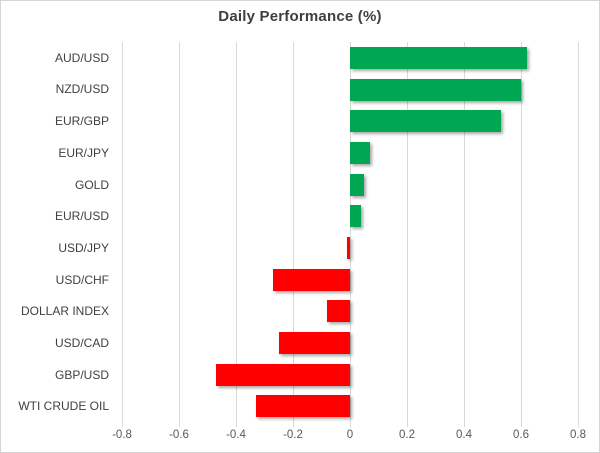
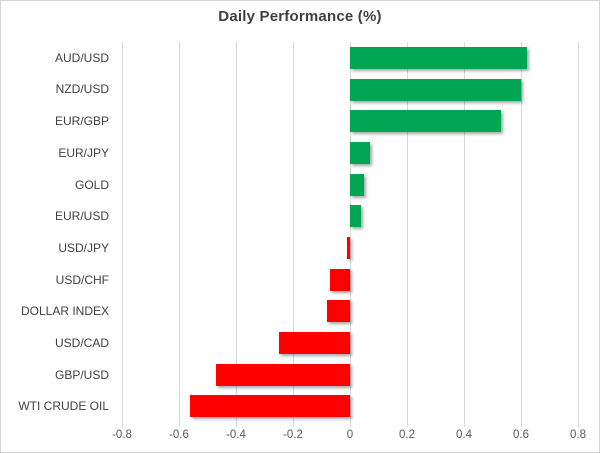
USD/CHF: -0.27 -> -0.07
WTI CRUDE OIL: -0.33 -> -0.56
